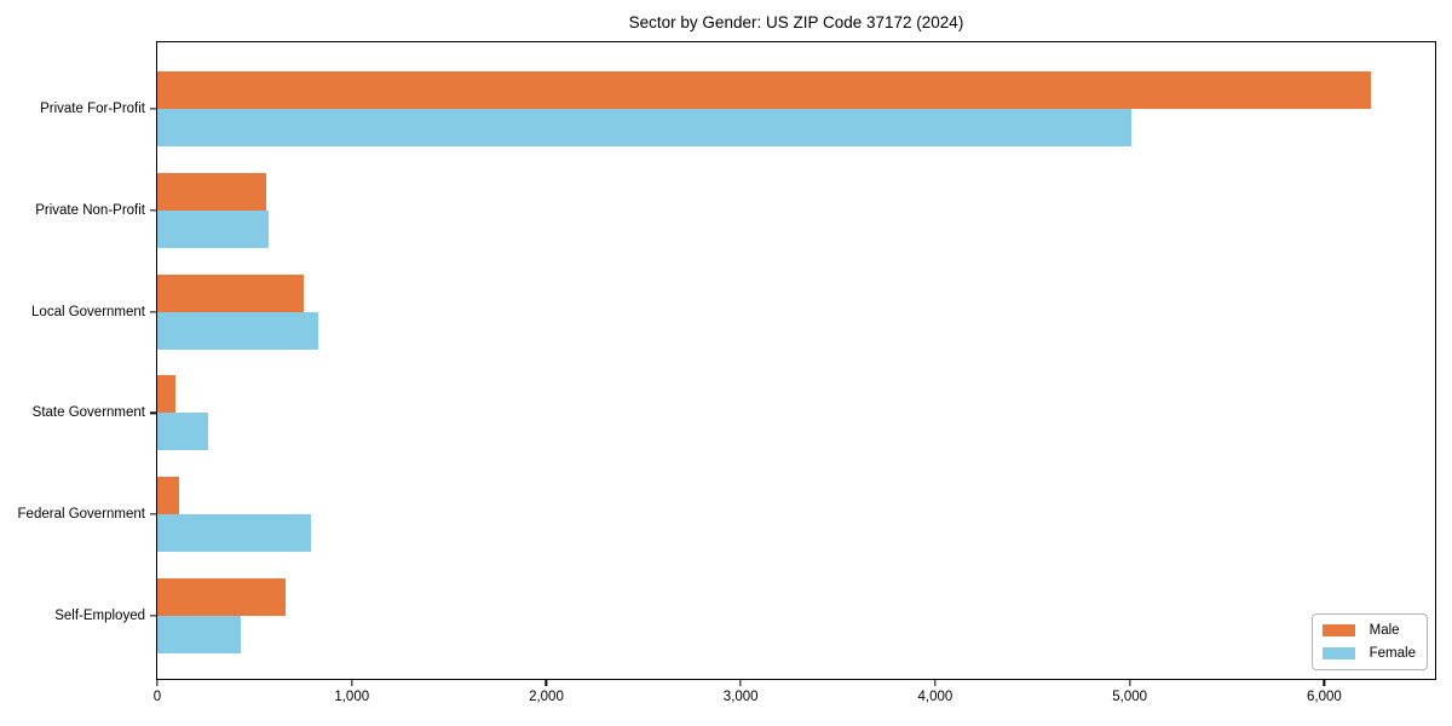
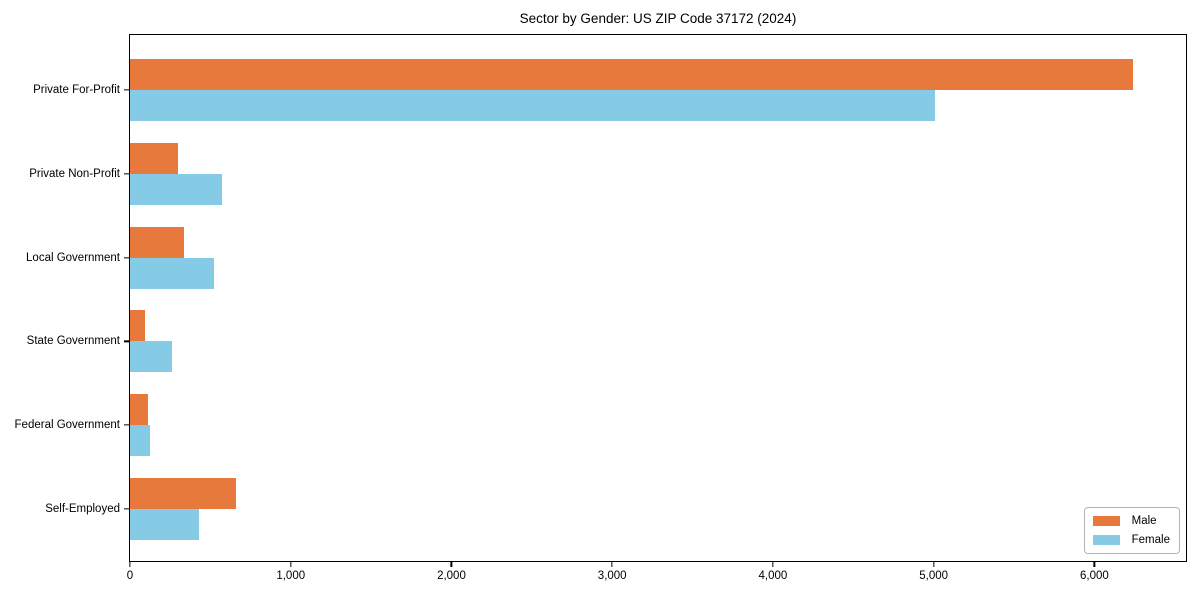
Male/Private Non-Profit: 560 -> 300
Male/Local Government: 750 -> 340
Female/Local Government: 830 -> 520
Female/Federal Government: 790 -> 120
